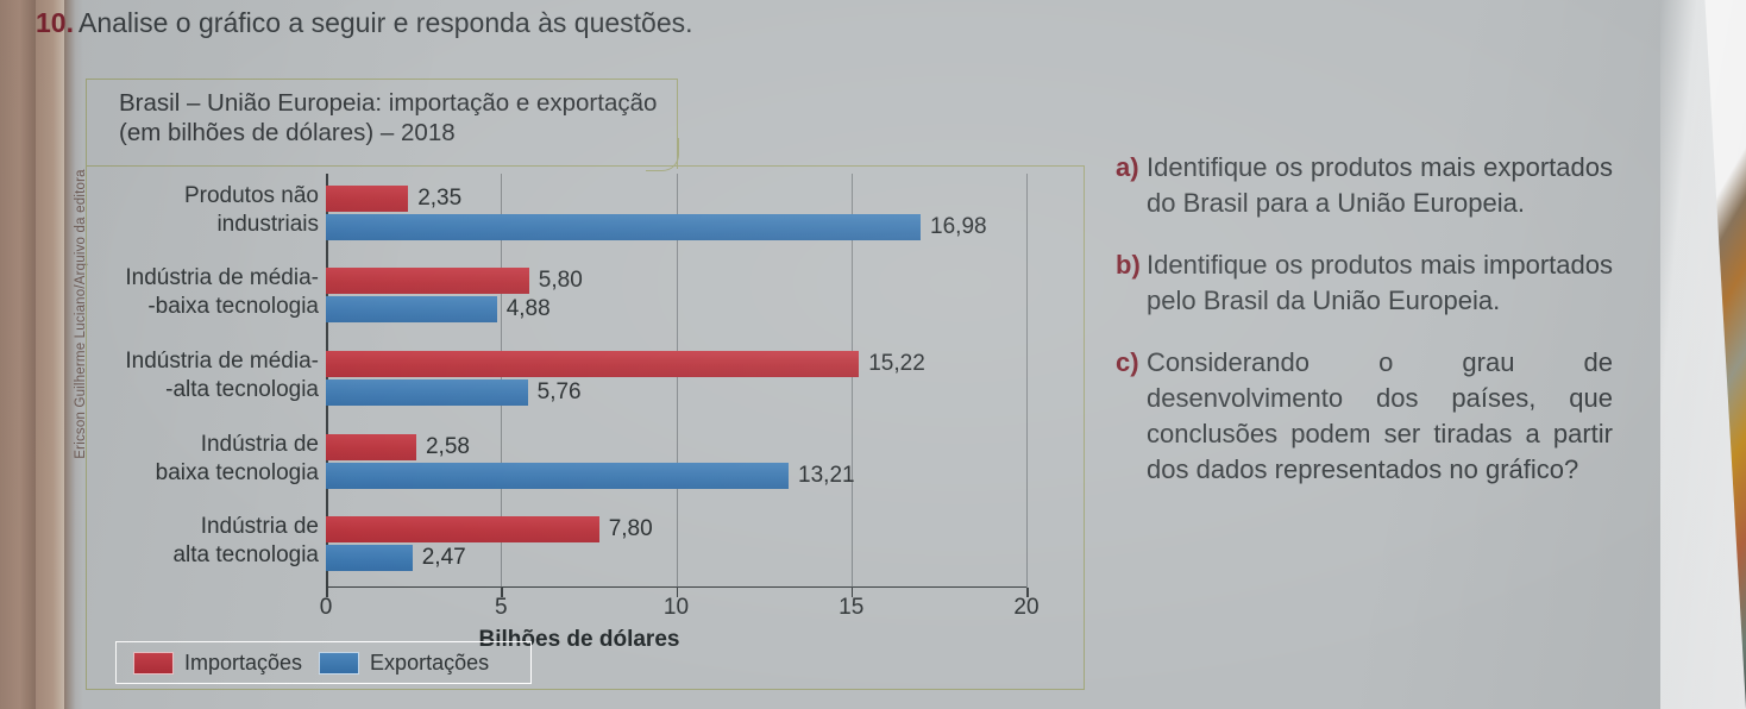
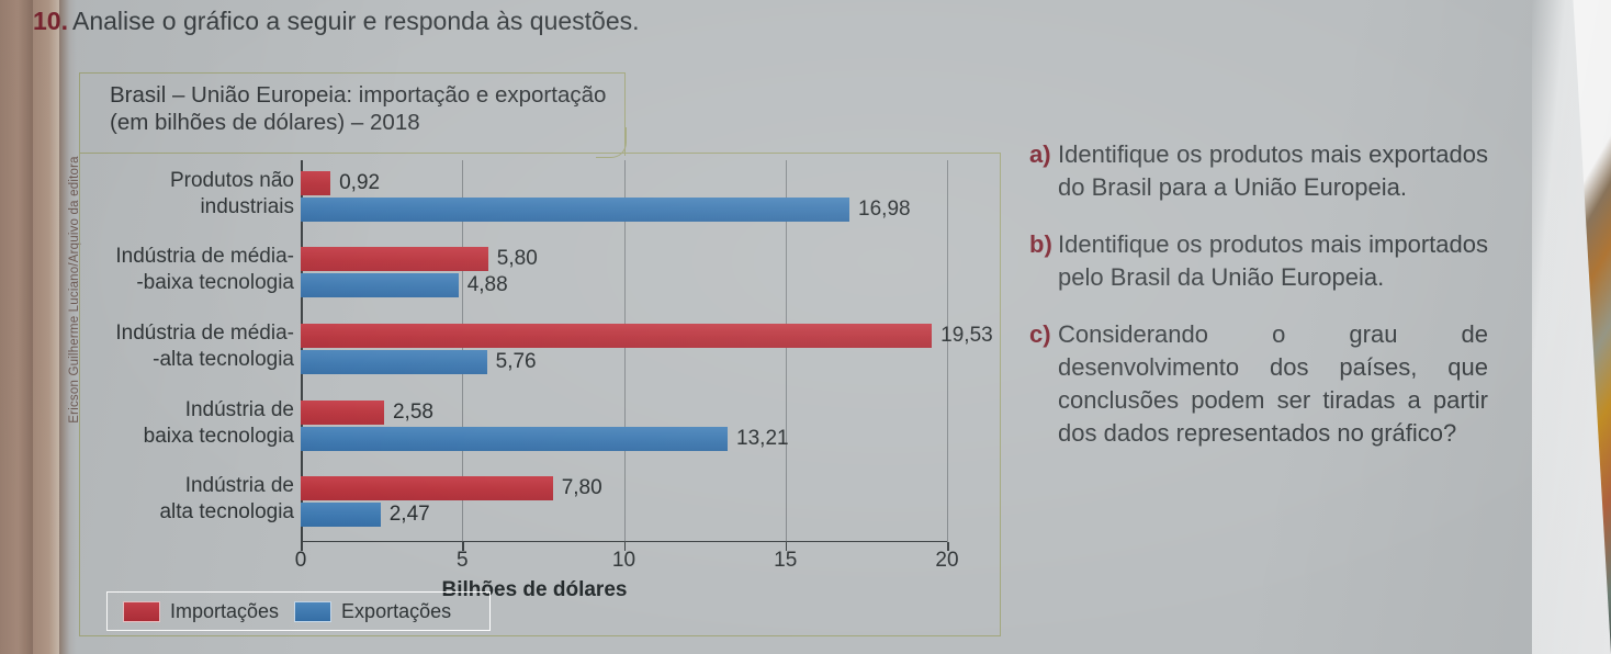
Importações/Produtos não industriais: 2,35 -> 0,92
Importações/Indústria de média--alta tecnologia: 15,22 -> 19,53
